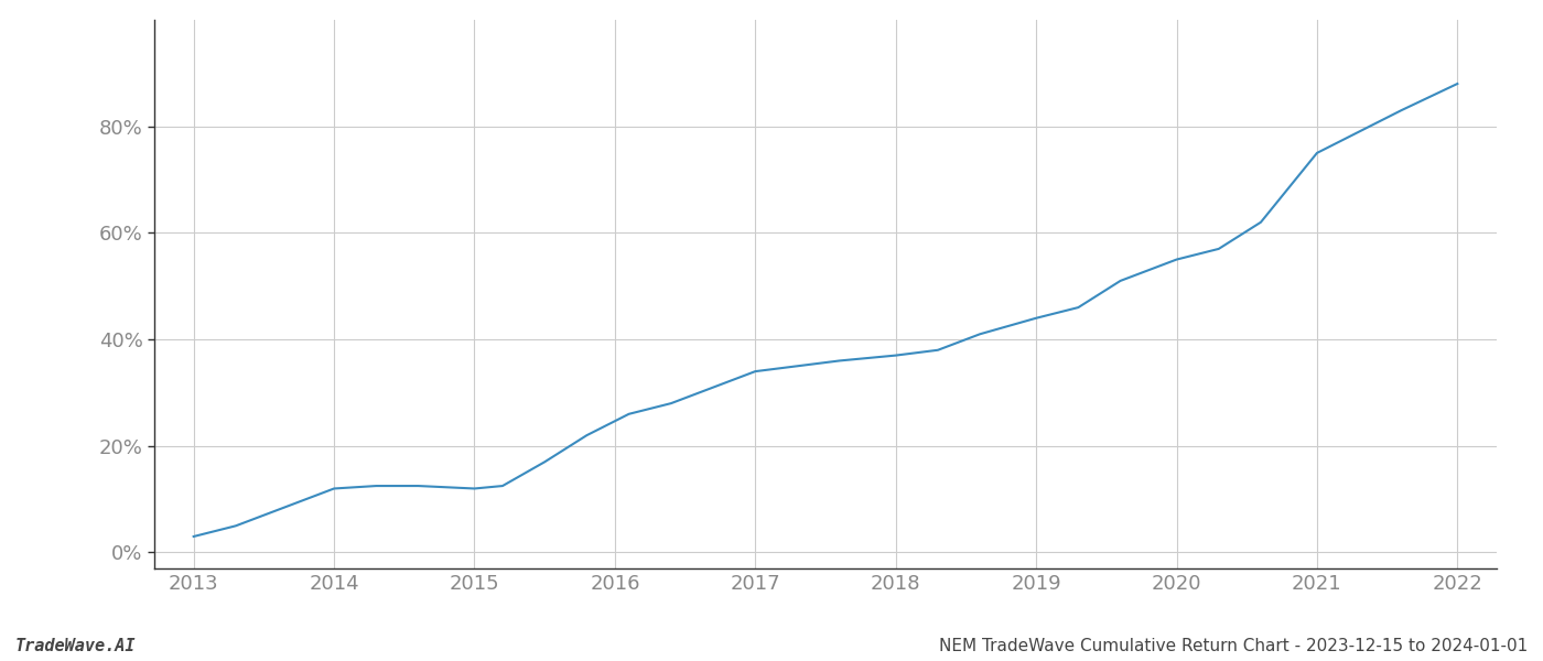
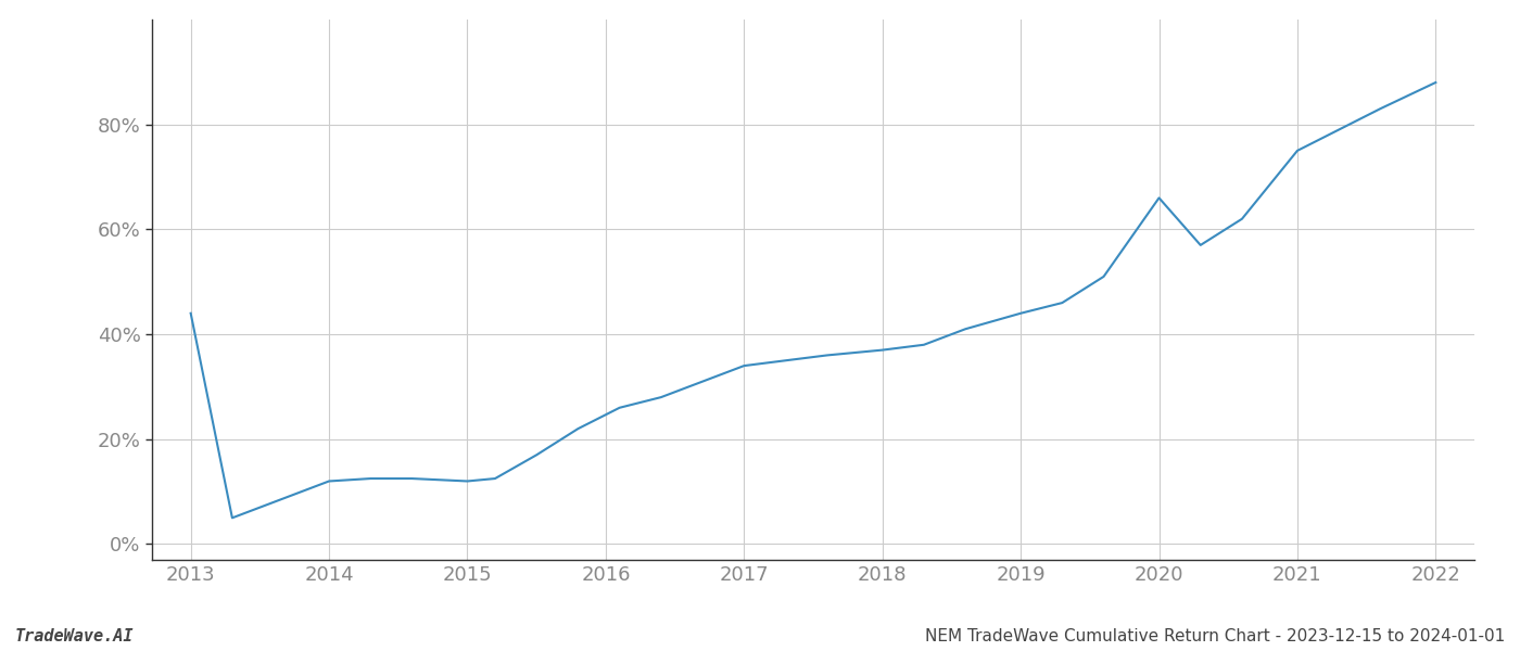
2013: 3.0% -> 44.0%
2020: 55.0% -> 66.0%
